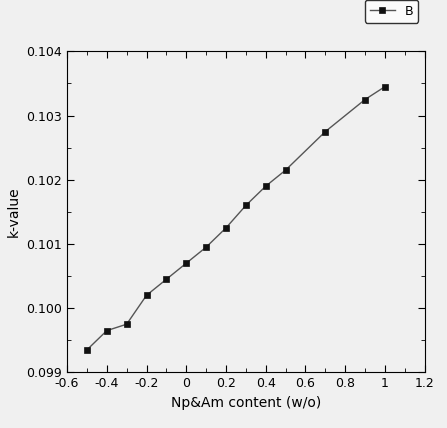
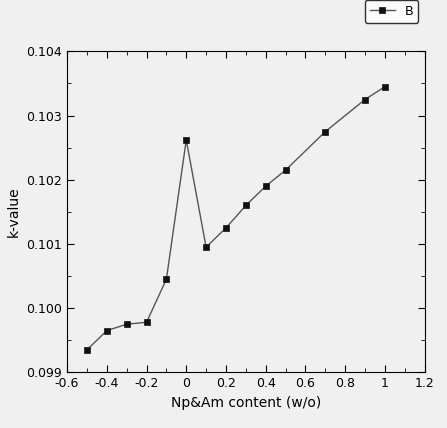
-0.2: 0.10020 -> 0.09978
0: 0.10070 -> 0.10262
